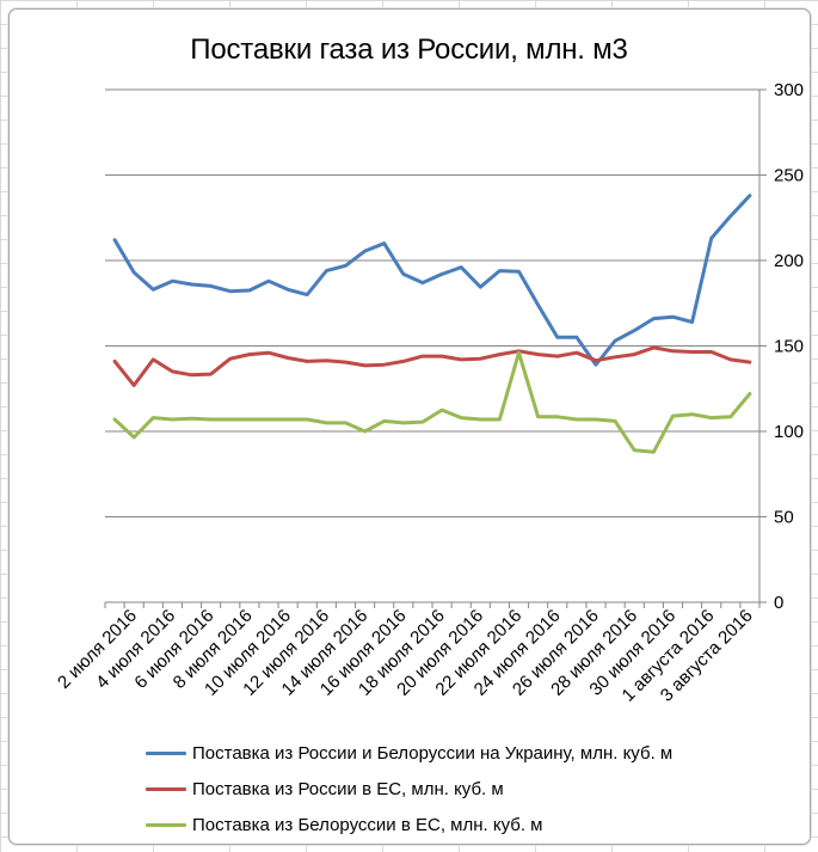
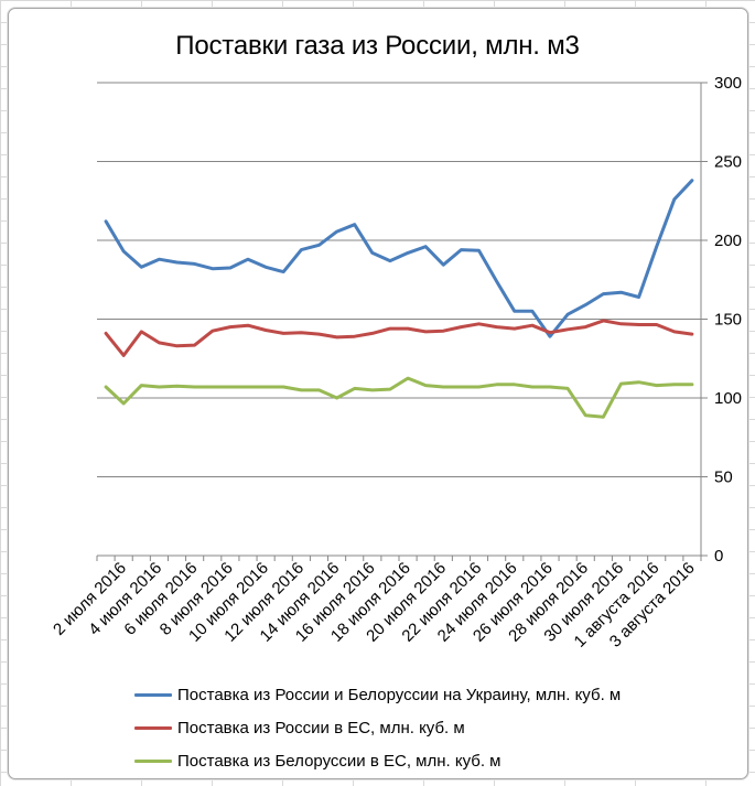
Поставка из Белоруссии в ЕС, млн. куб. м/22 июля 2016: 146 -> 107
Поставка из России и Белоруссии на Украину, млн. куб. м/1 августа 2016: 213 -> 196
Поставка из Белоруссии в ЕС, млн. куб. м/3 августа 2016: 122 -> 108
